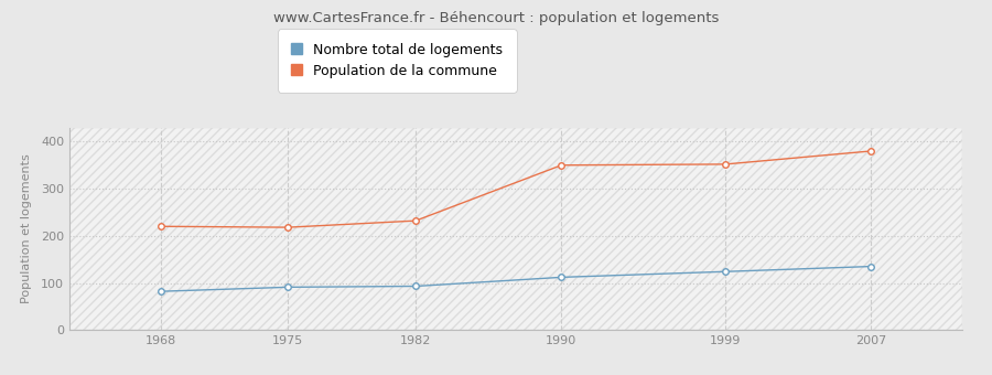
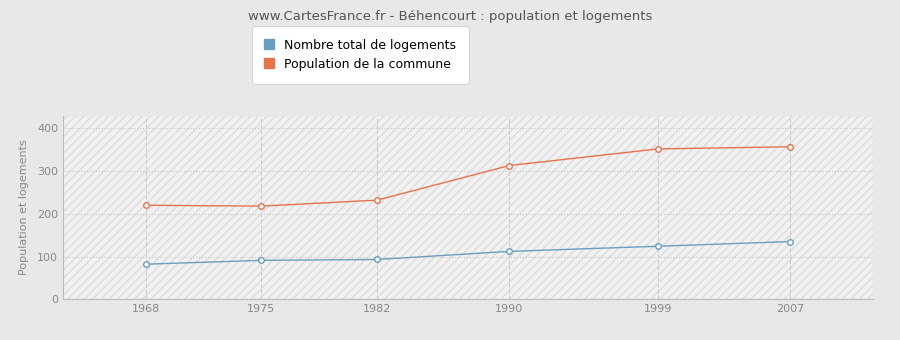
Population de la commune/1990: 350 -> 313
Population de la commune/2007: 380 -> 357
